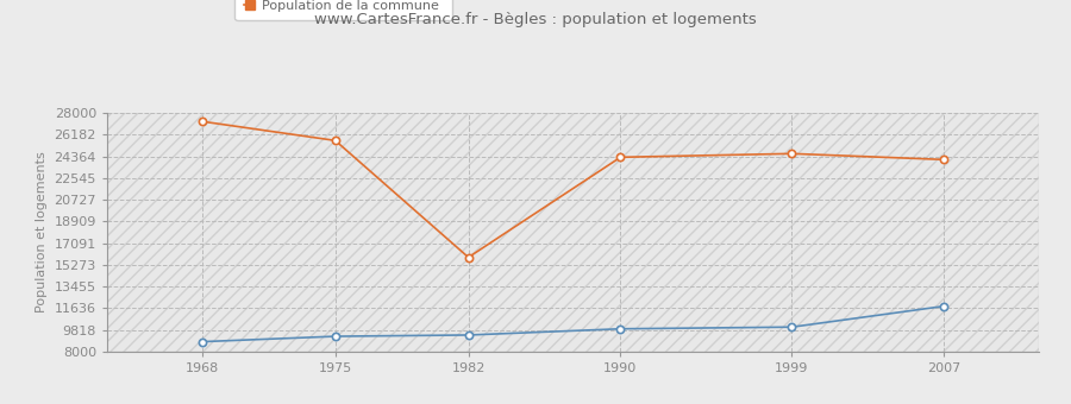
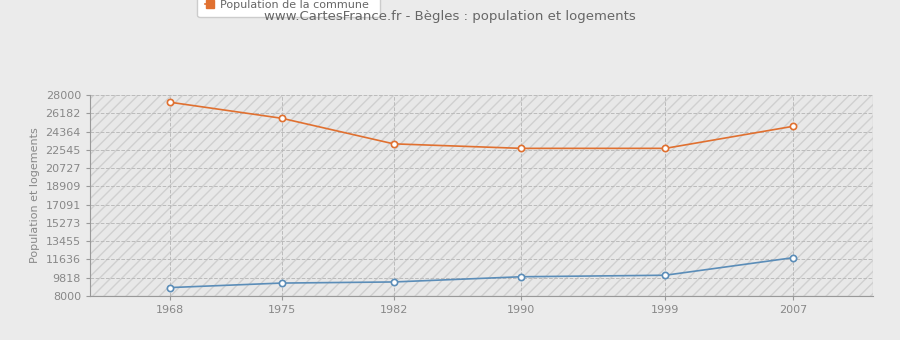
Population de la commune/1982: 15900 -> 23200
Population de la commune/1990: 24300 -> 22700
Population de la commune/1999: 24600 -> 22700
Population de la commune/2007: 24100 -> 24900
